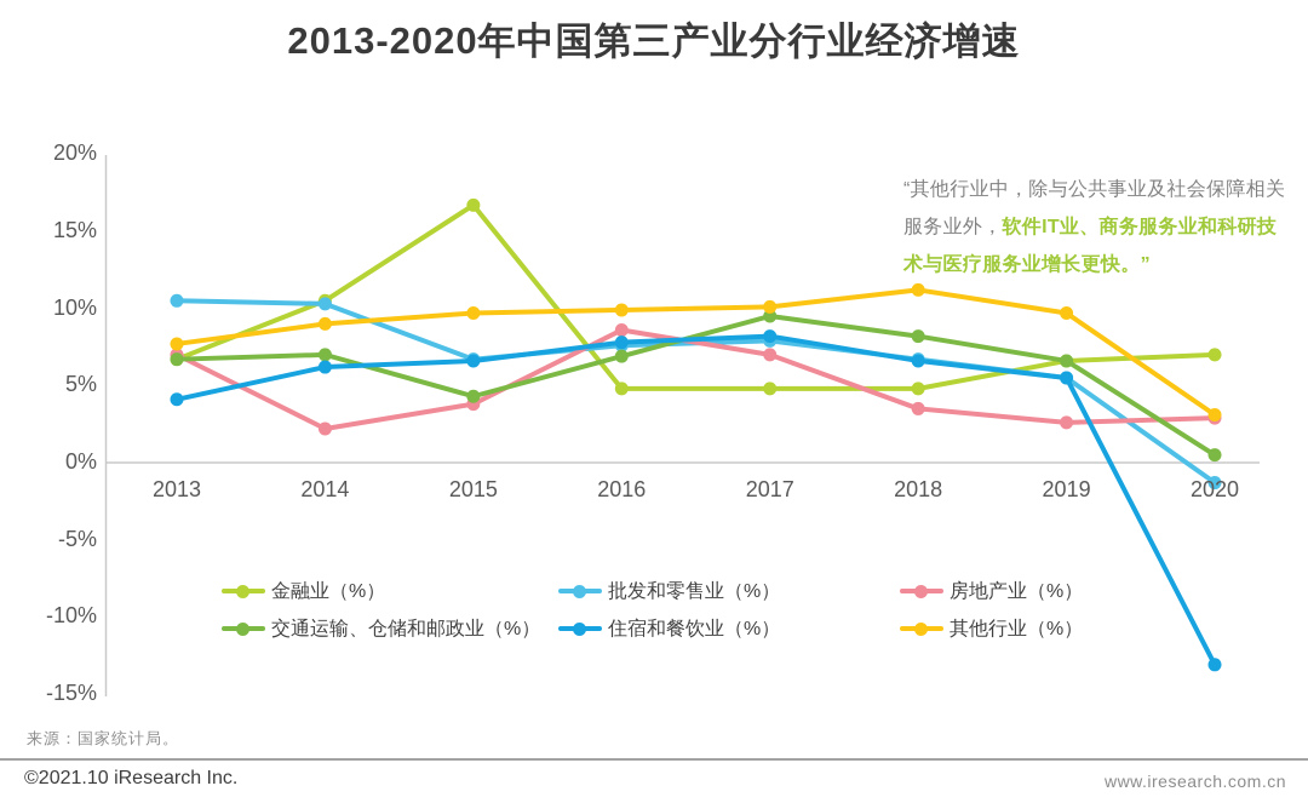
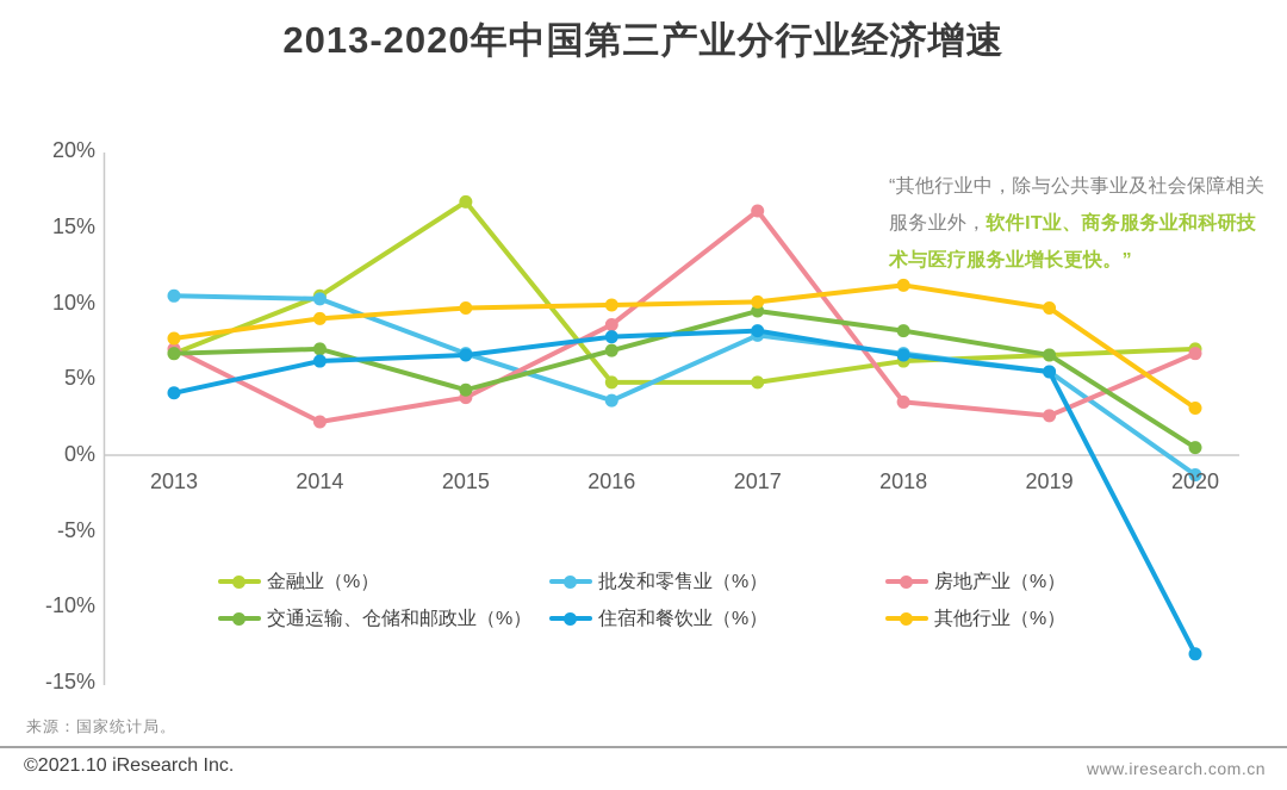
批发和零售业（%）/2016: 7.6% -> 3.6%
房地产业（%）/2017: 7.0% -> 16.1%
金融业（%）/2018: 4.8% -> 6.2%
房地产业（%）/2020: 2.9% -> 6.7%
